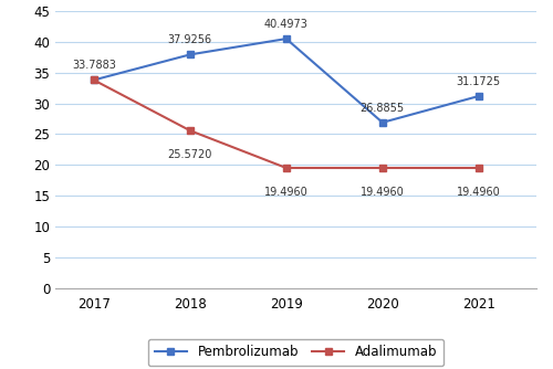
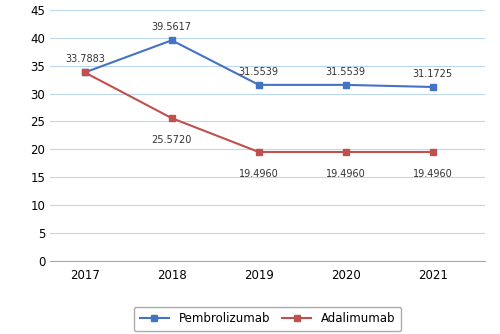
Pembrolizumab/2018: 37.9256 -> 39.5617
Pembrolizumab/2019: 40.4973 -> 31.5539
Pembrolizumab/2020: 26.8855 -> 31.5539
